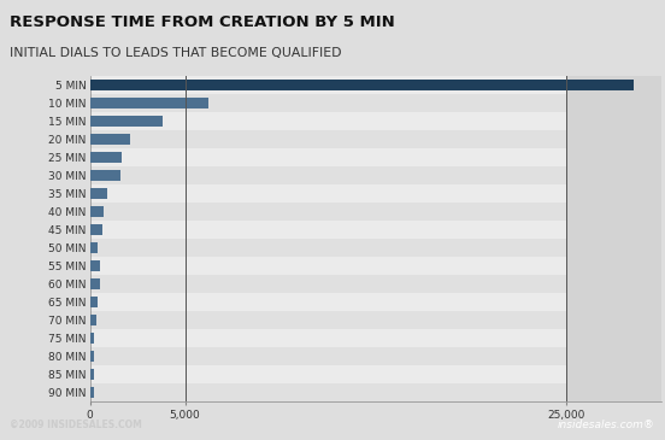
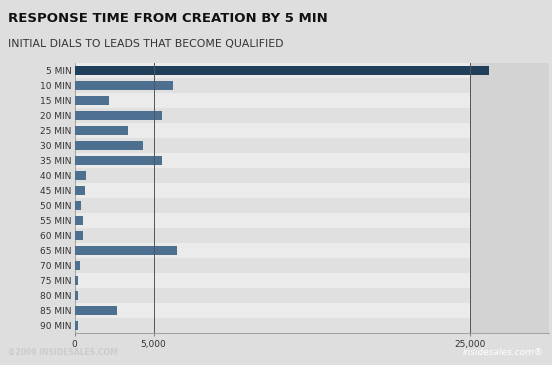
5 MIN: 28,500 -> 26,200
15 MIN: 3,800 -> 2,200
20 MIN: 2,100 -> 5,500
25 MIN: 1,700 -> 3,400
30 MIN: 1,600 -> 4,300
35 MIN: 900 -> 5,500
65 MIN: 400 -> 6,500
85 MIN: 200 -> 2,700
